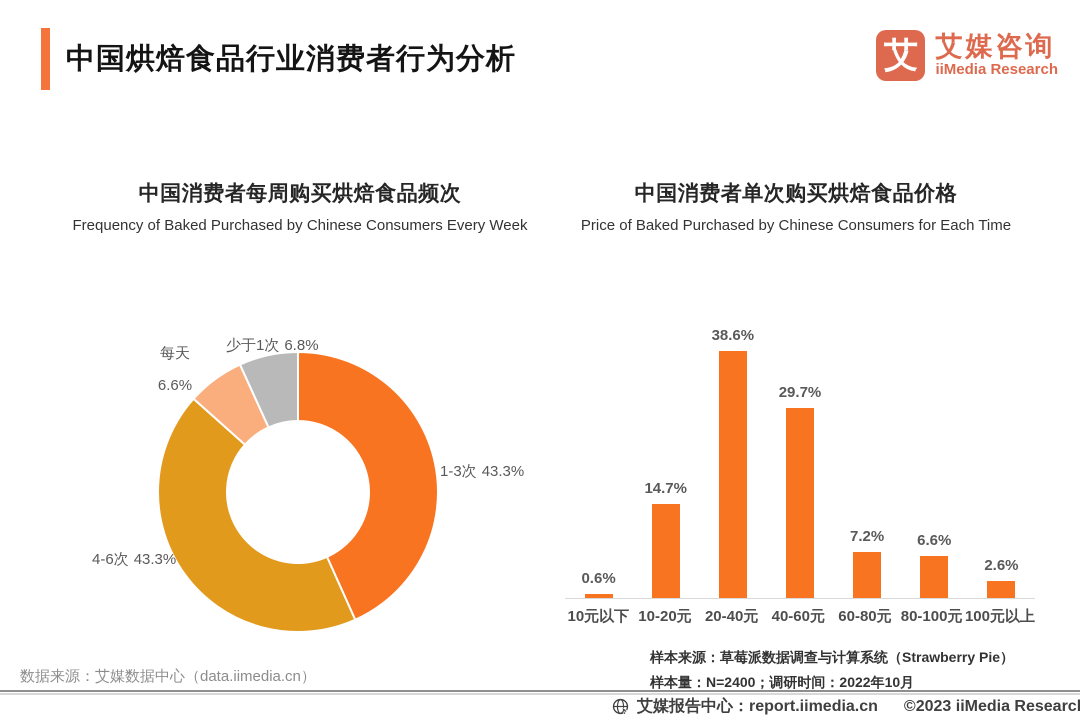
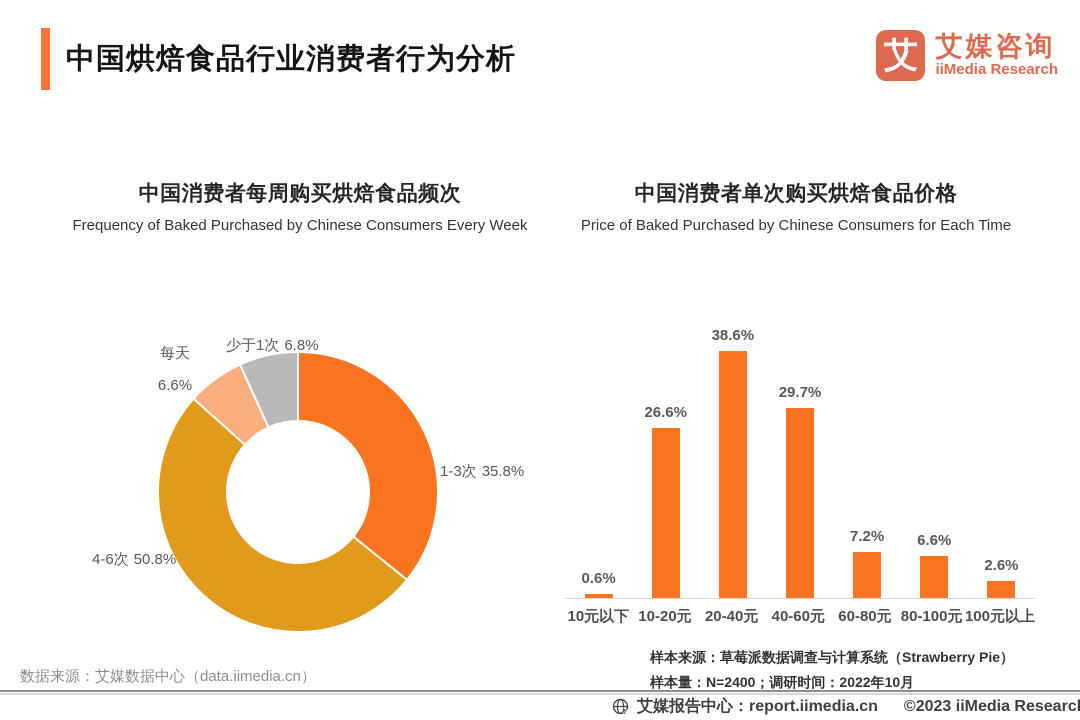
中国消费者每周购买烘焙食品频次/1-3次: 43.3% -> 35.8%
中国消费者每周购买烘焙食品频次/4-6次: 43.3% -> 50.8%
中国消费者单次购买烘焙食品价格/10-20元: 14.7% -> 26.6%
